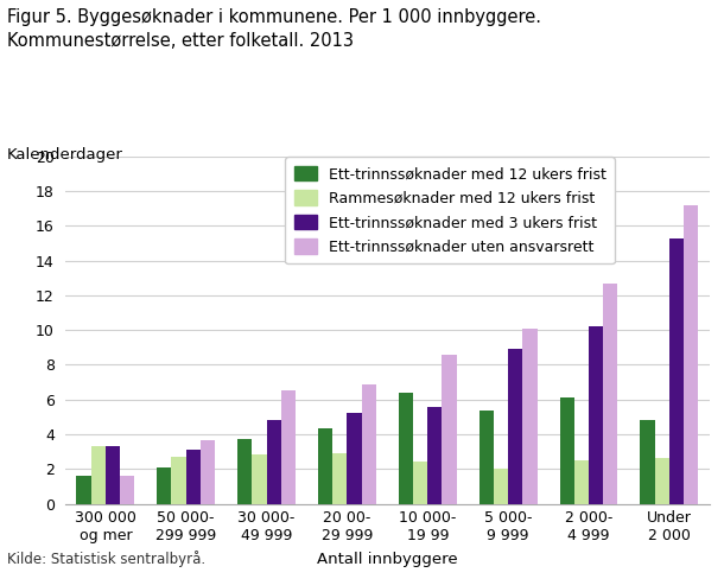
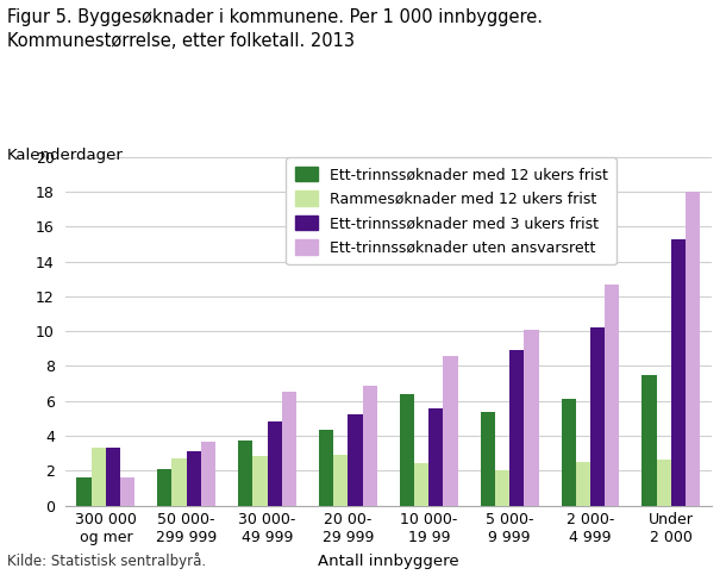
Ett-trinnssøknader med 12 ukers frist/Under 2 000: 4.8 -> 7.5
Ett-trinnssøknader uten ansvarsrett/Under 2 000: 17.2 -> 18.0
